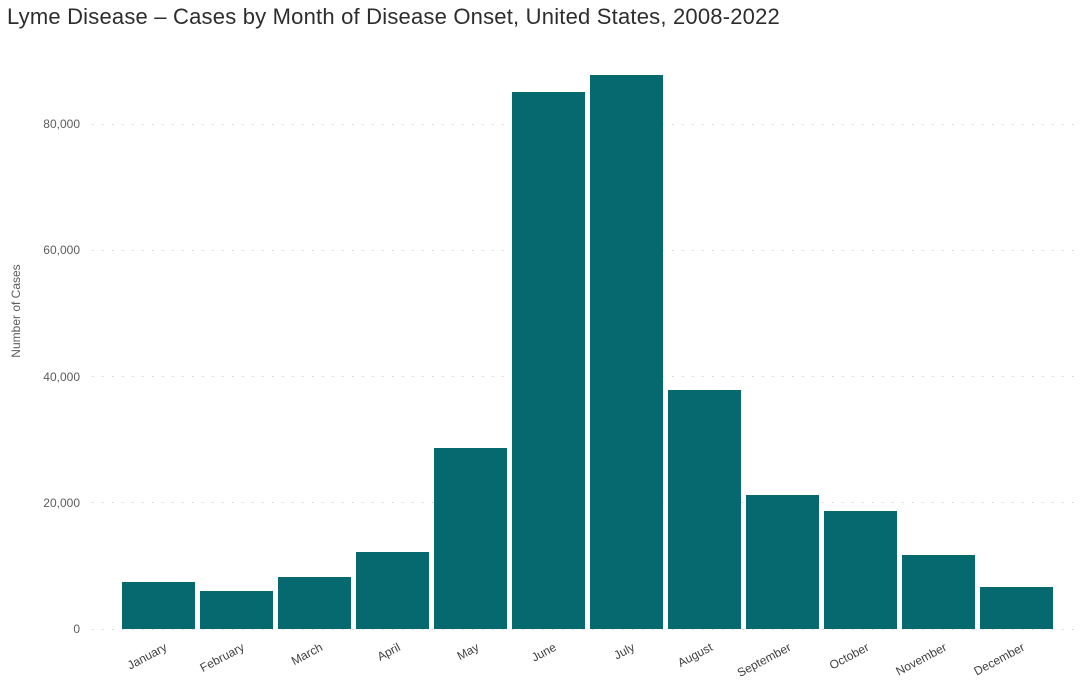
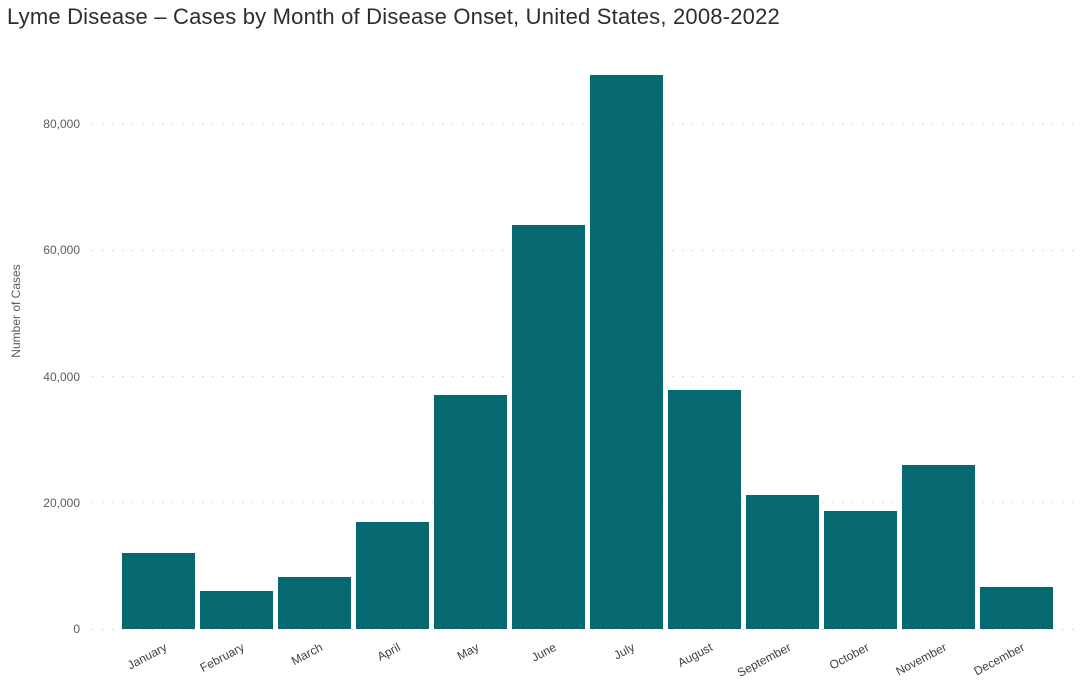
January: 8000 -> 12000
April: 12000 -> 17000
May: 29000 -> 37000
June: 85000 -> 64000
November: 12000 -> 26000
